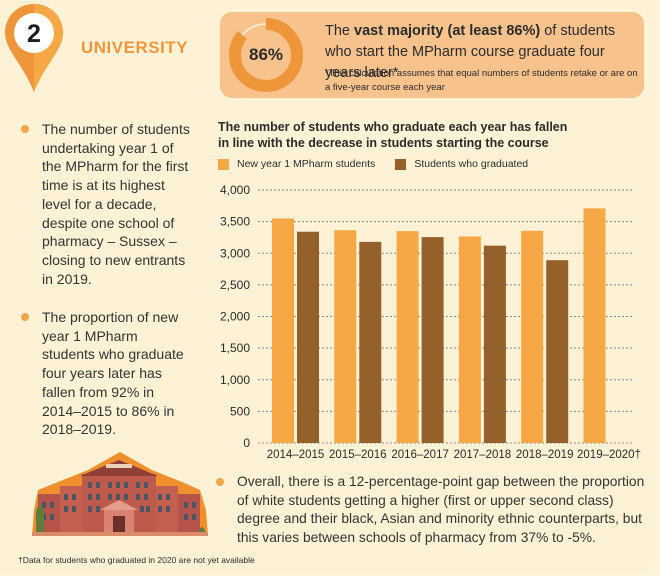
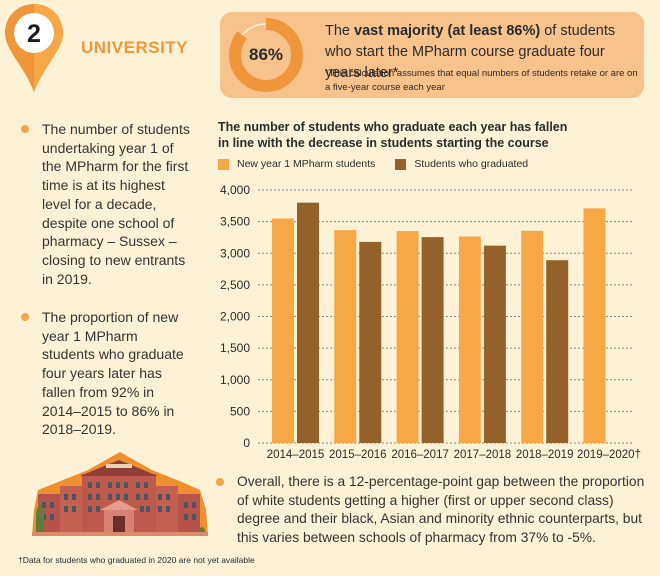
Students who graduated/2014–2015: 3300 -> 3800
